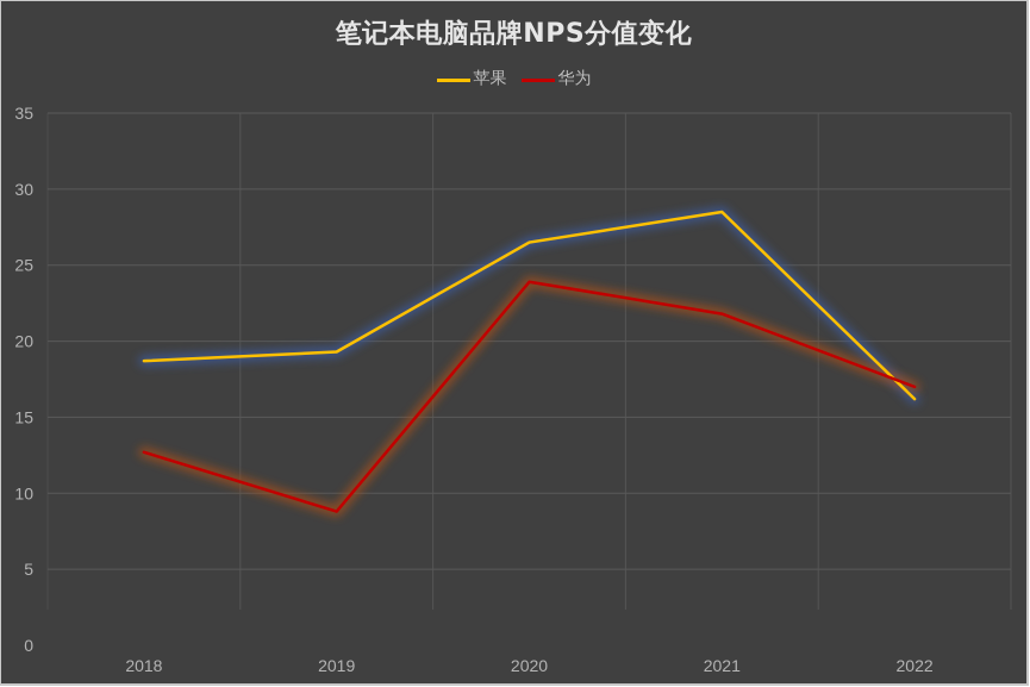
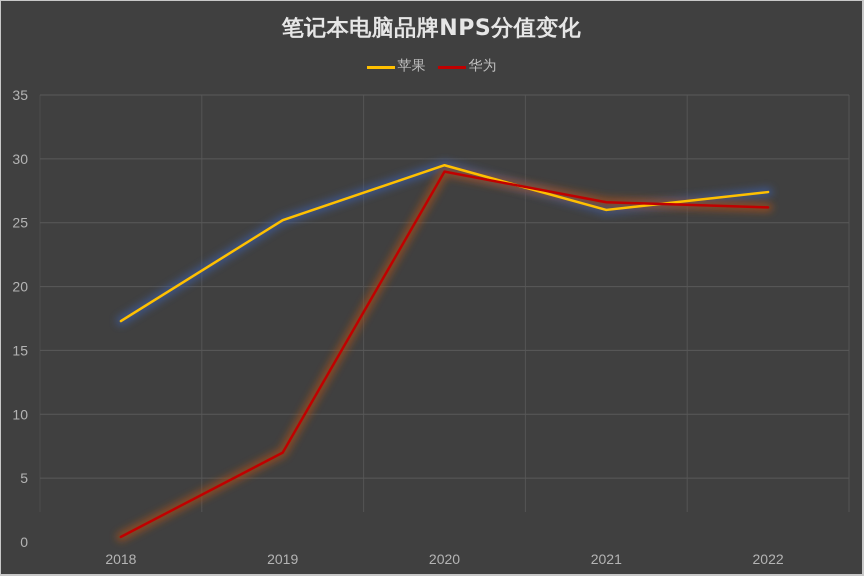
苹果/2018: 18.7 -> 17.3
华为/2018: 12.7 -> 0.4
苹果/2019: 19.3 -> 25.2
华为/2019: 8.8 -> 7.0
苹果/2020: 26.5 -> 29.5
华为/2020: 23.9 -> 29.0
苹果/2021: 28.5 -> 26.0
华为/2021: 21.8 -> 26.6
苹果/2022: 16.2 -> 27.4
华为/2022: 17.0 -> 26.2
